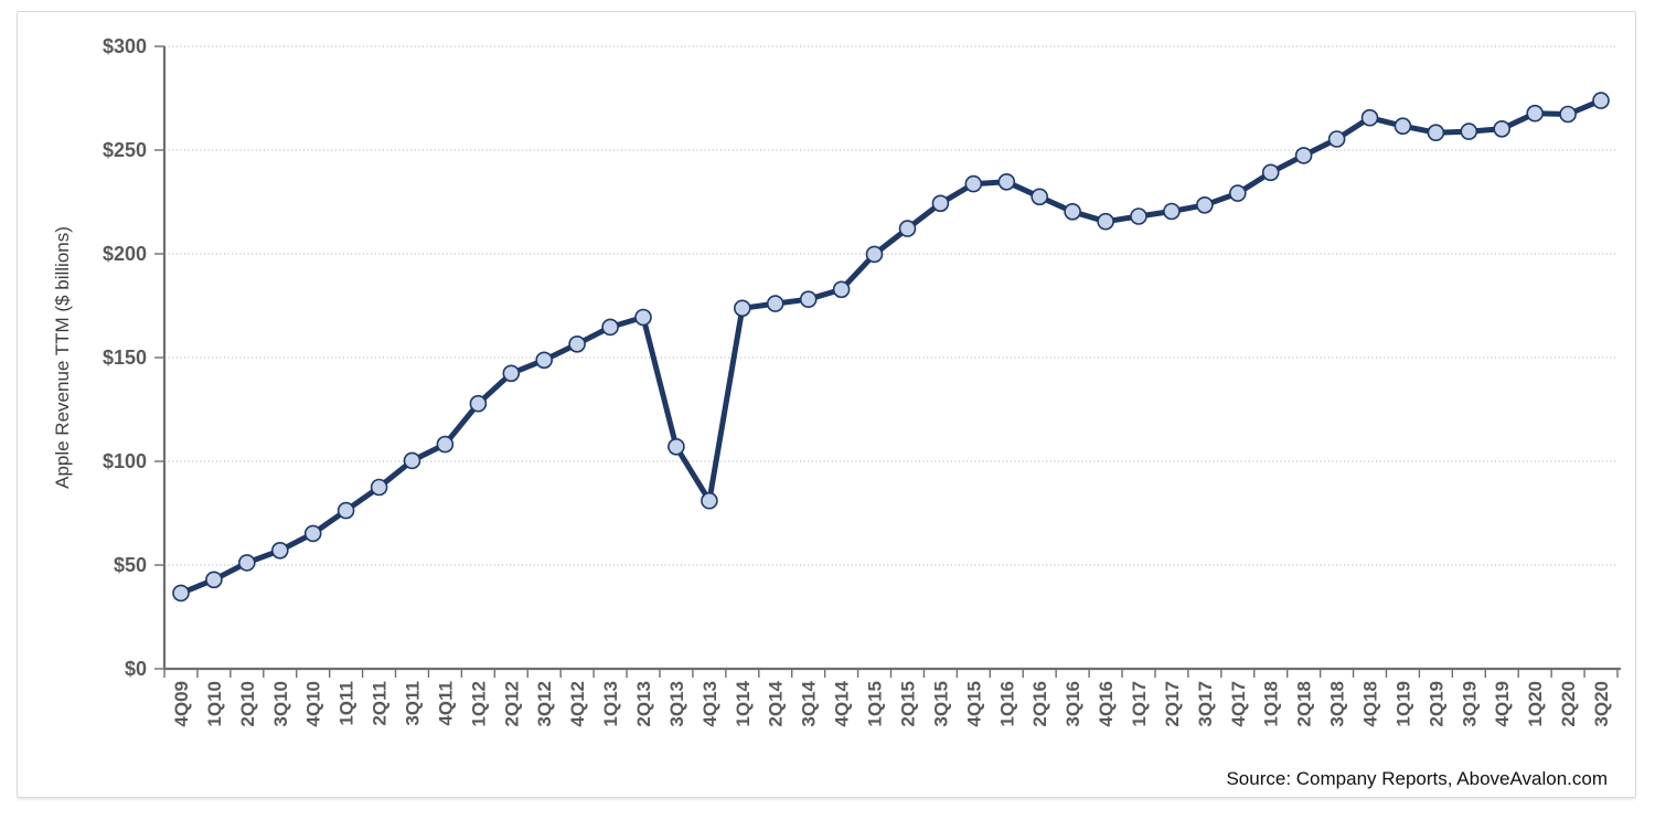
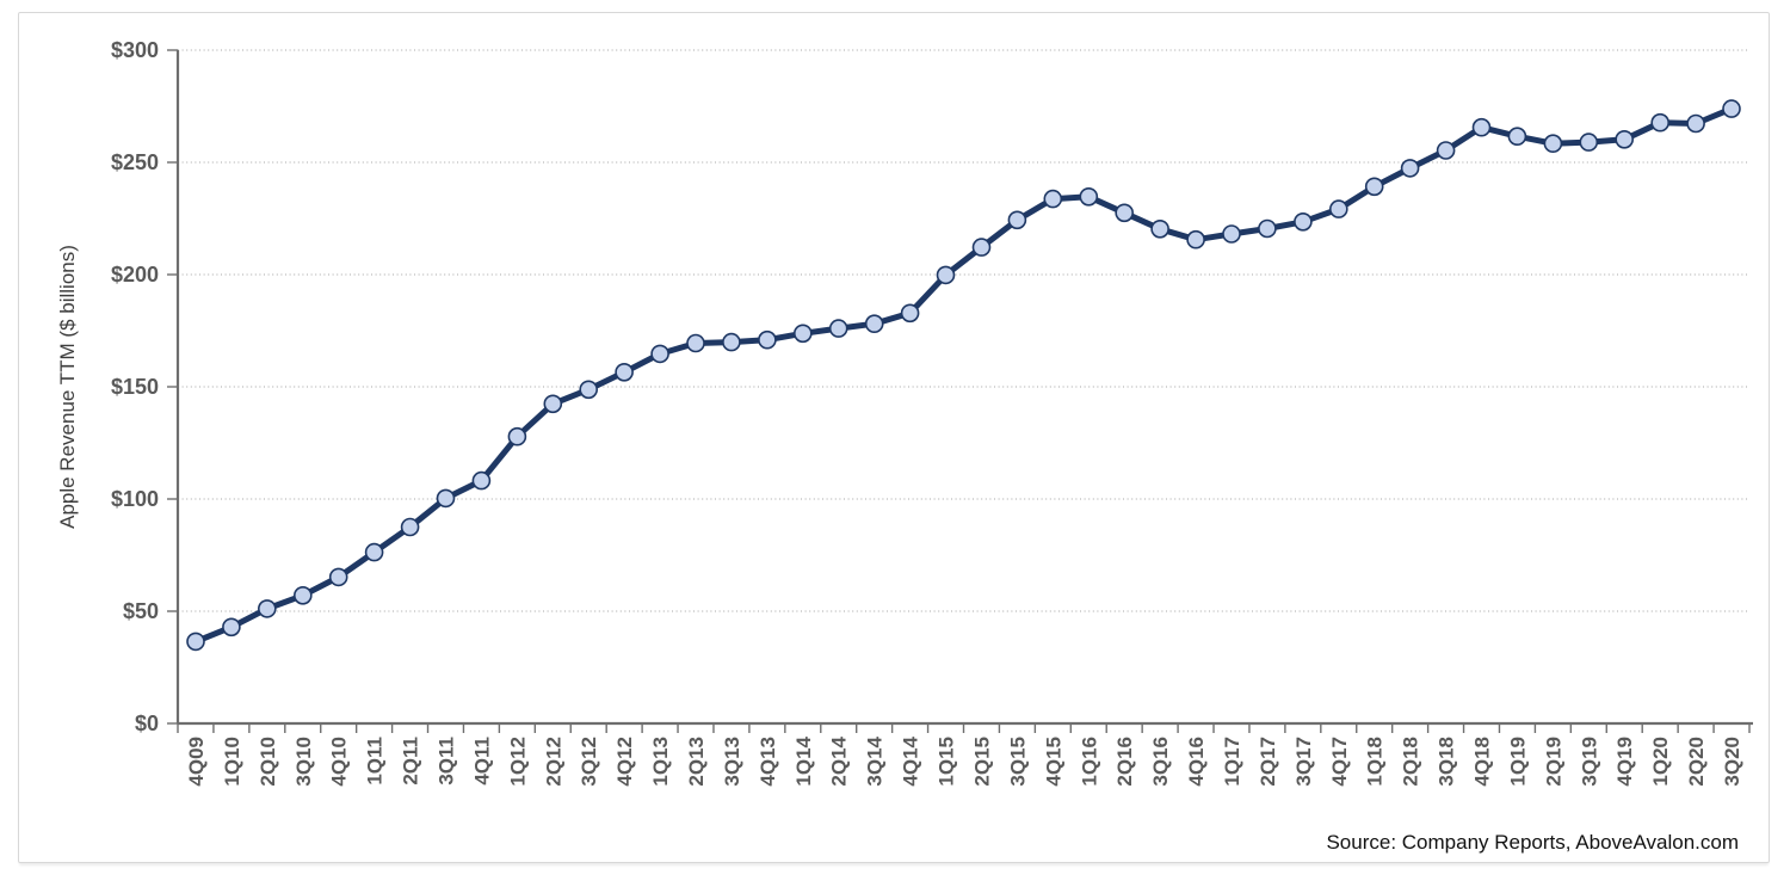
3Q13: $107 -> $170
4Q13: $81 -> $171
